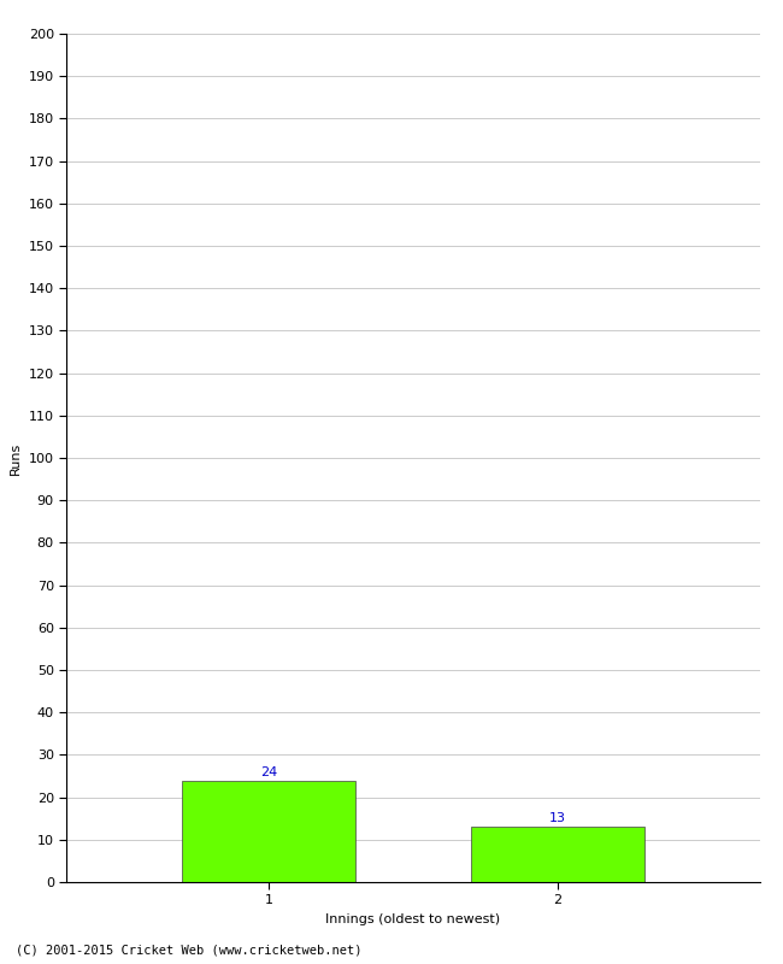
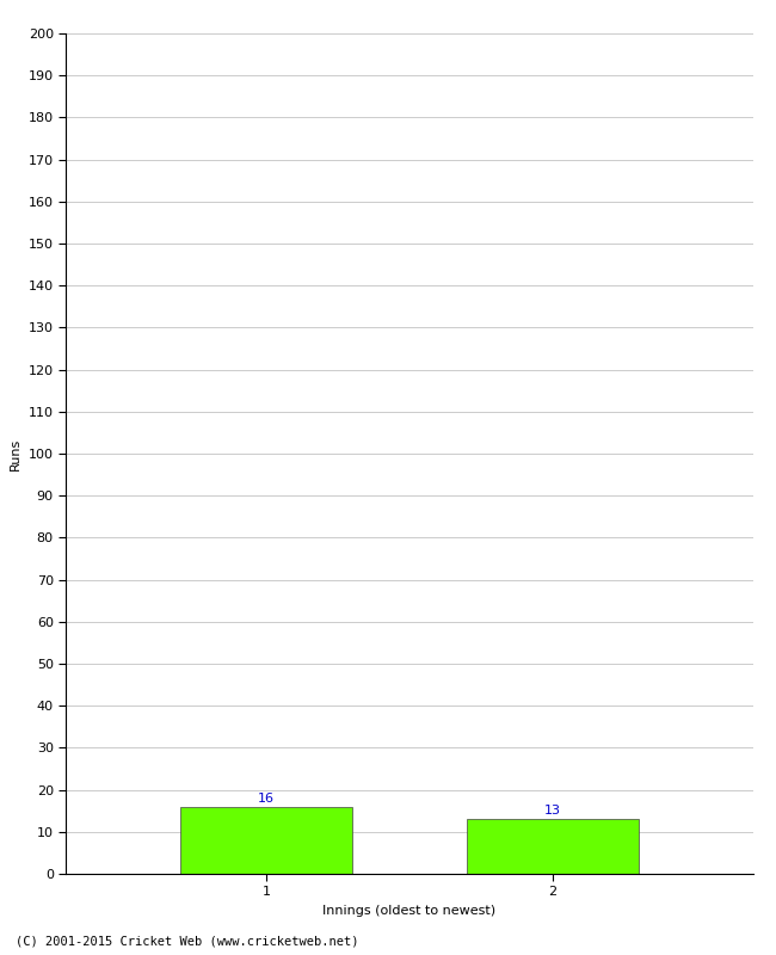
1: 24 -> 16
